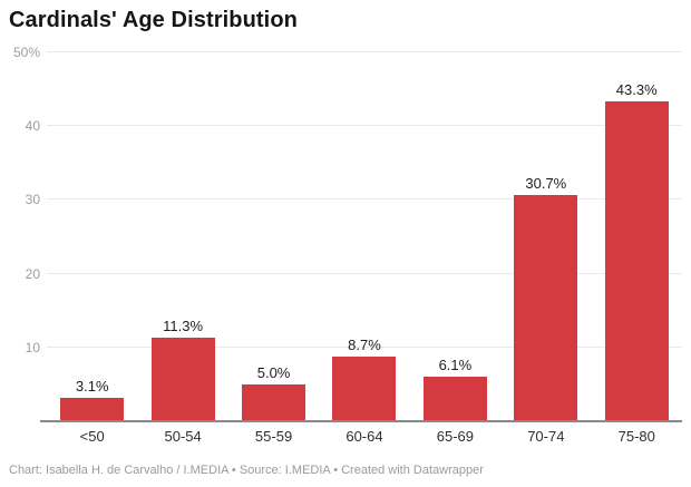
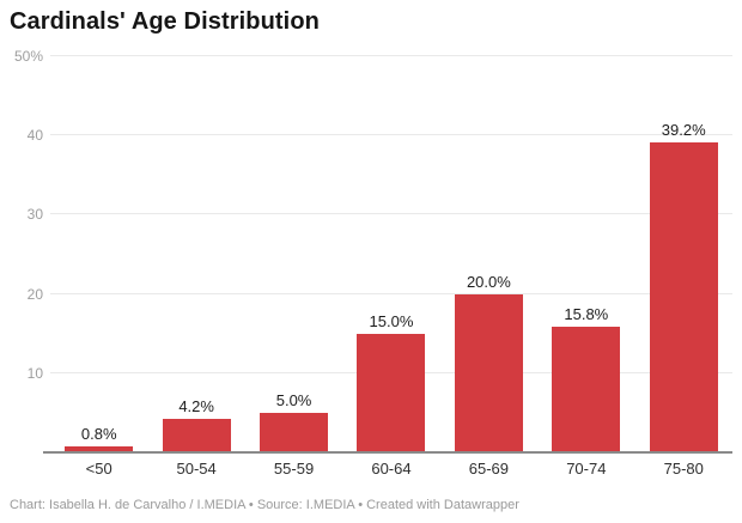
<50: 3.1% -> 0.8%
50-54: 11.3% -> 4.2%
60-64: 8.7% -> 15.0%
65-69: 6.1% -> 20.0%
70-74: 30.7% -> 15.8%
75-80: 43.3% -> 39.2%
